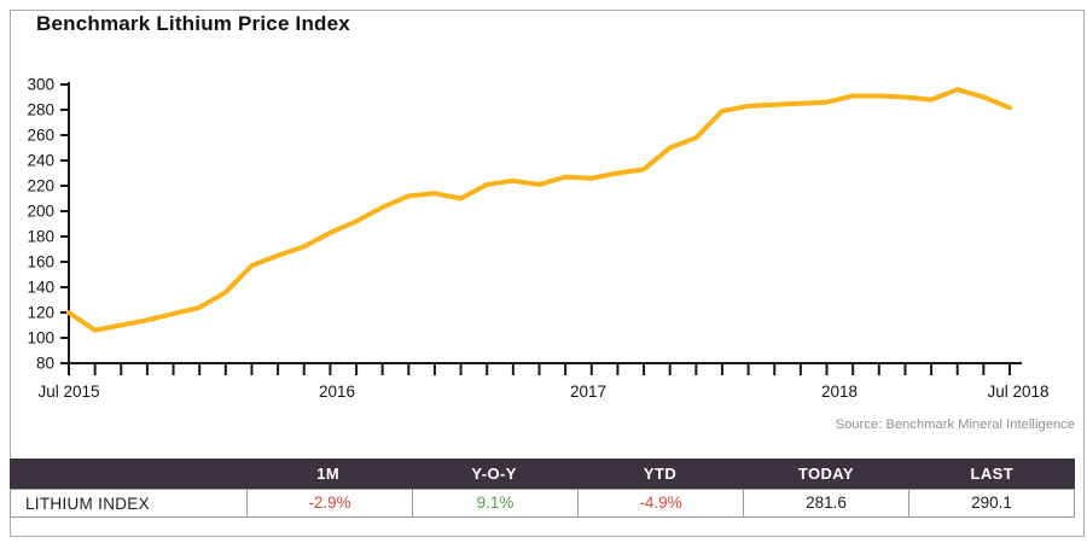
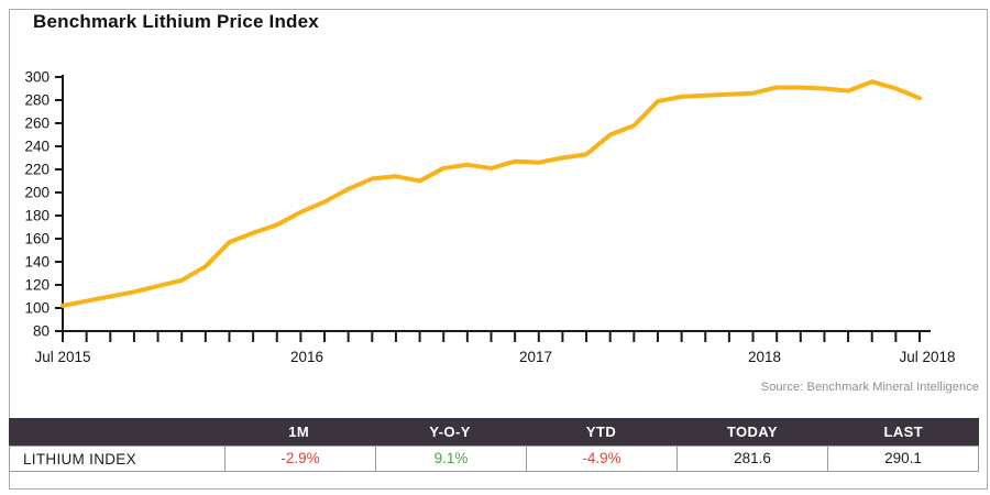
Jul 2015: 120 -> 102
